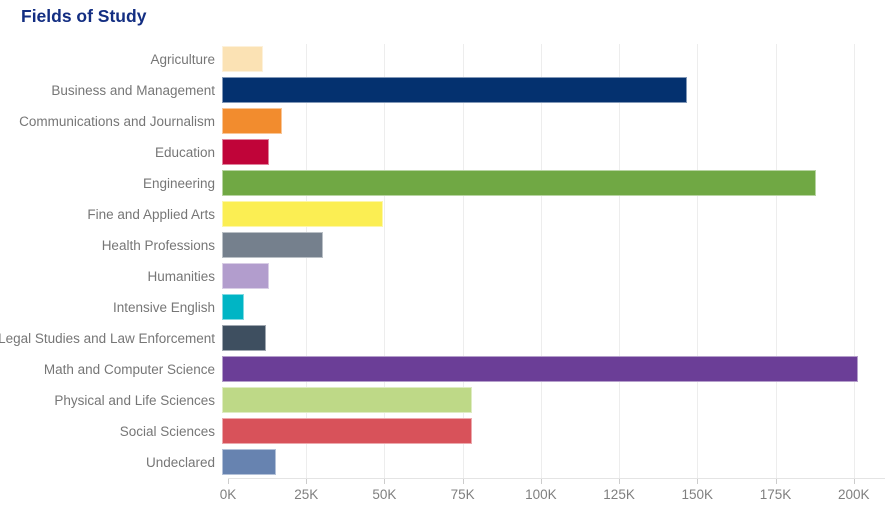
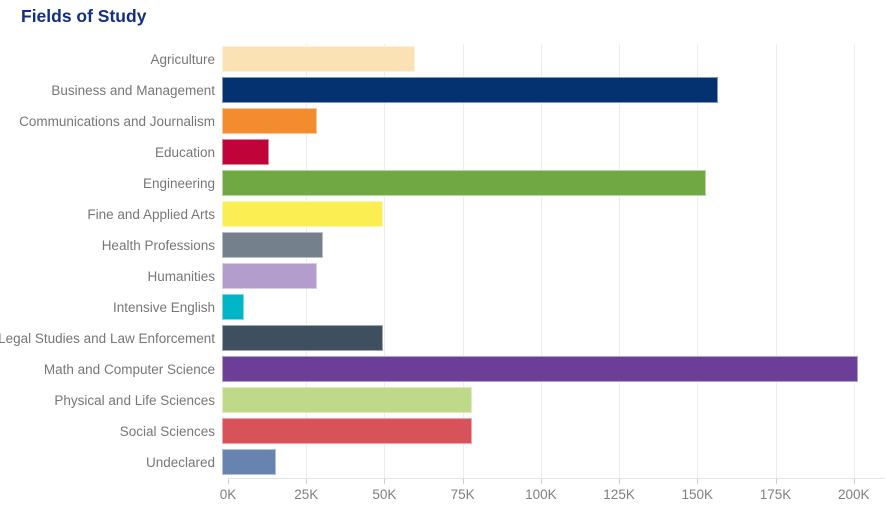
Agriculture: 13K -> 61K
Business and Management: 147K -> 157K
Communications and Journalism: 19K -> 30K
Engineering: 188K -> 153K
Humanities: 15K -> 30K
Legal Studies and Law Enforcement: 14K -> 51K
